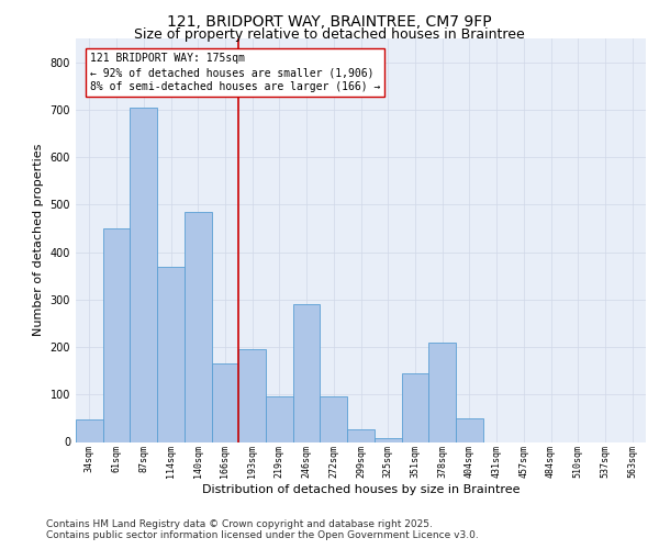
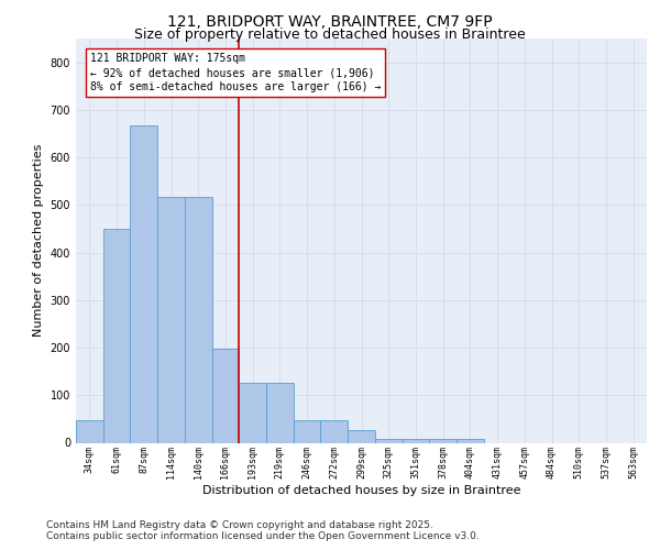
87sqm: 705 -> 667
114sqm: 370 -> 517
140sqm: 485 -> 517
166sqm: 165 -> 197
193sqm: 195 -> 127
219sqm: 95 -> 127
246sqm: 290 -> 47
272sqm: 95 -> 47
351sqm: 145 -> 9
378sqm: 210 -> 9
404sqm: 50 -> 9
